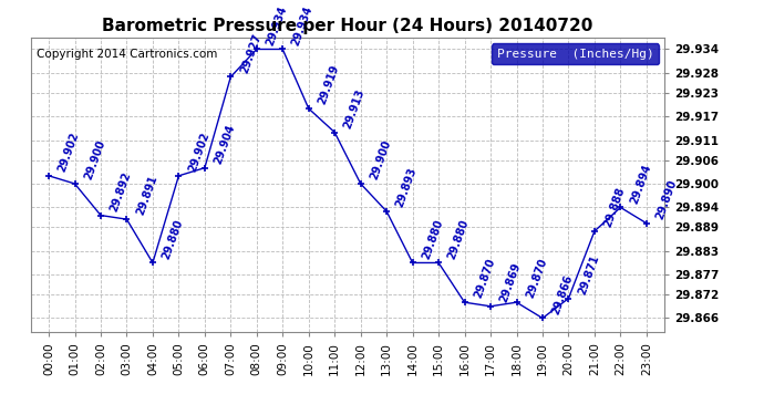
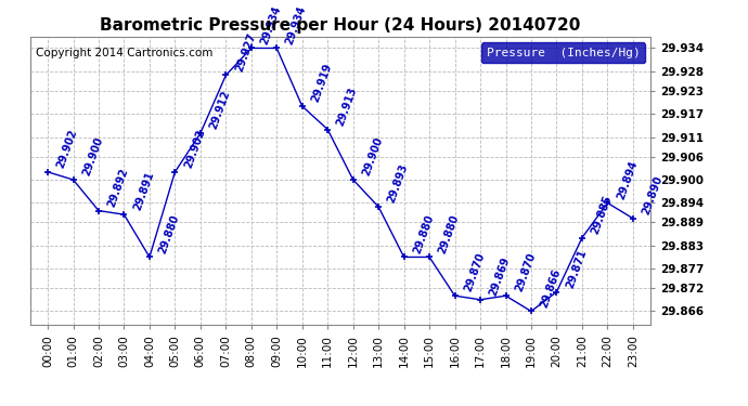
06:00: 29.904 -> 29.912
21:00: 29.888 -> 29.885
